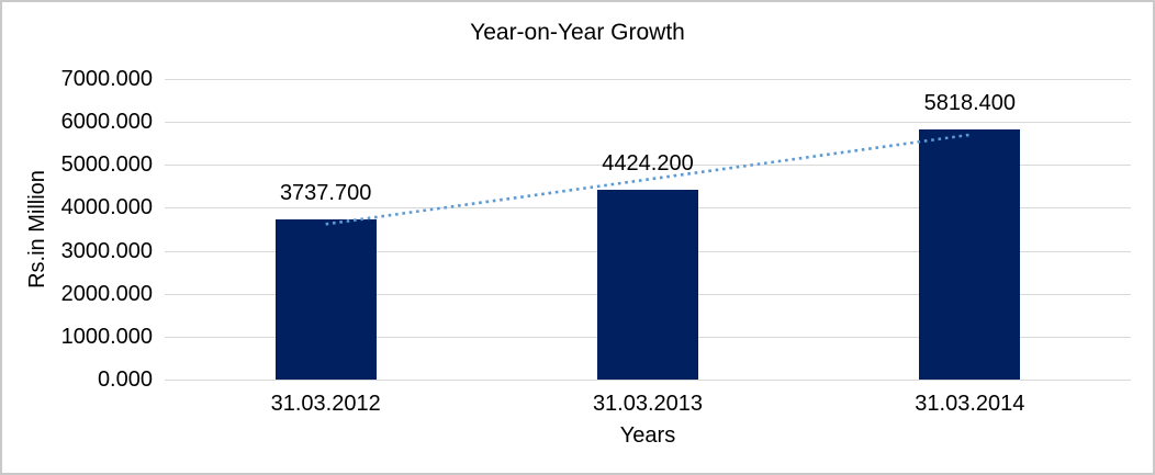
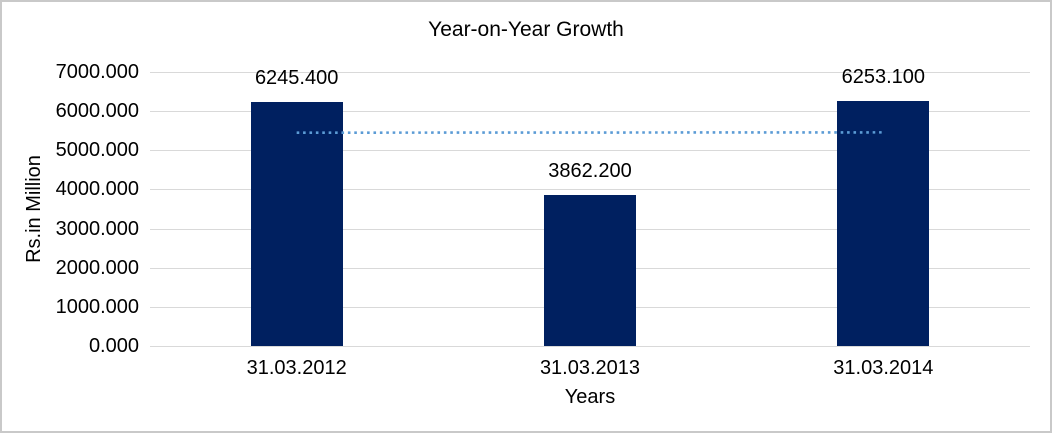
31.03.2012: 3737.700 -> 6245.400
31.03.2013: 4424.200 -> 3862.200
31.03.2014: 5818.400 -> 6253.100
